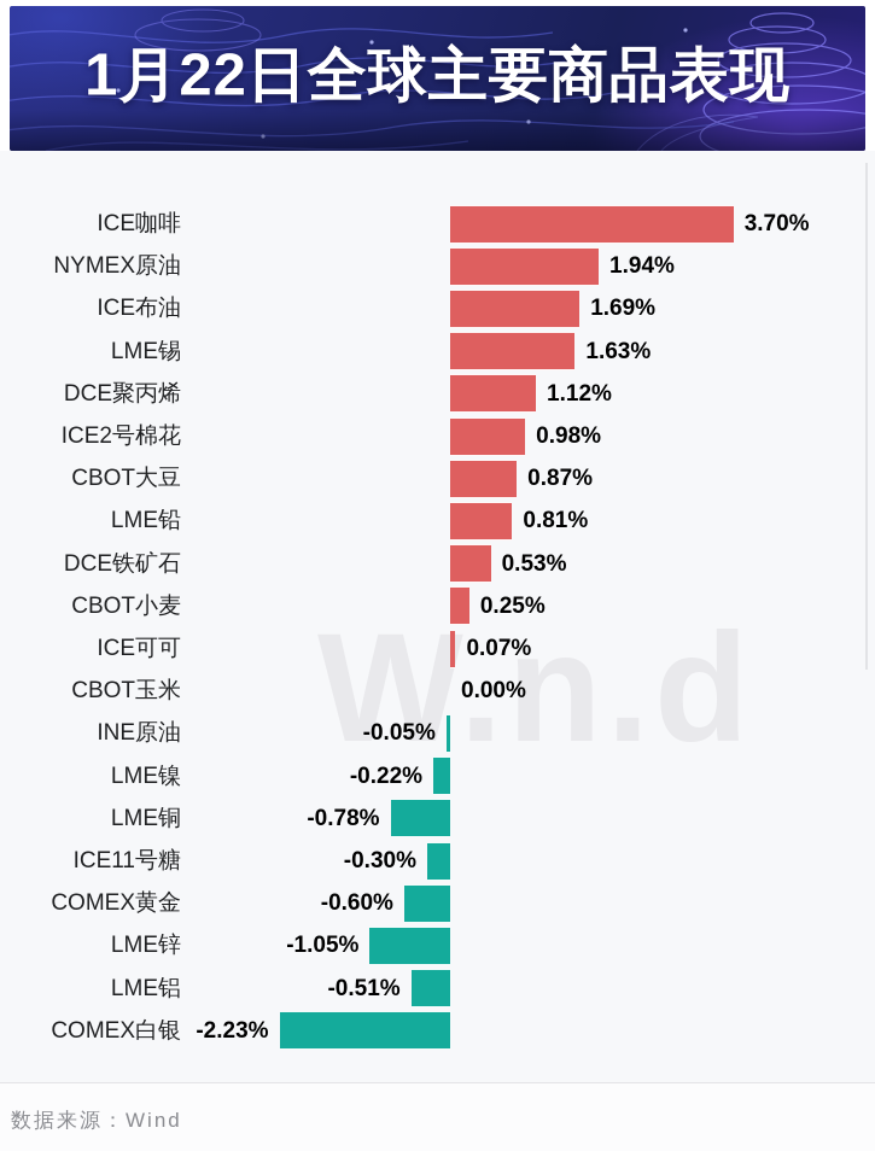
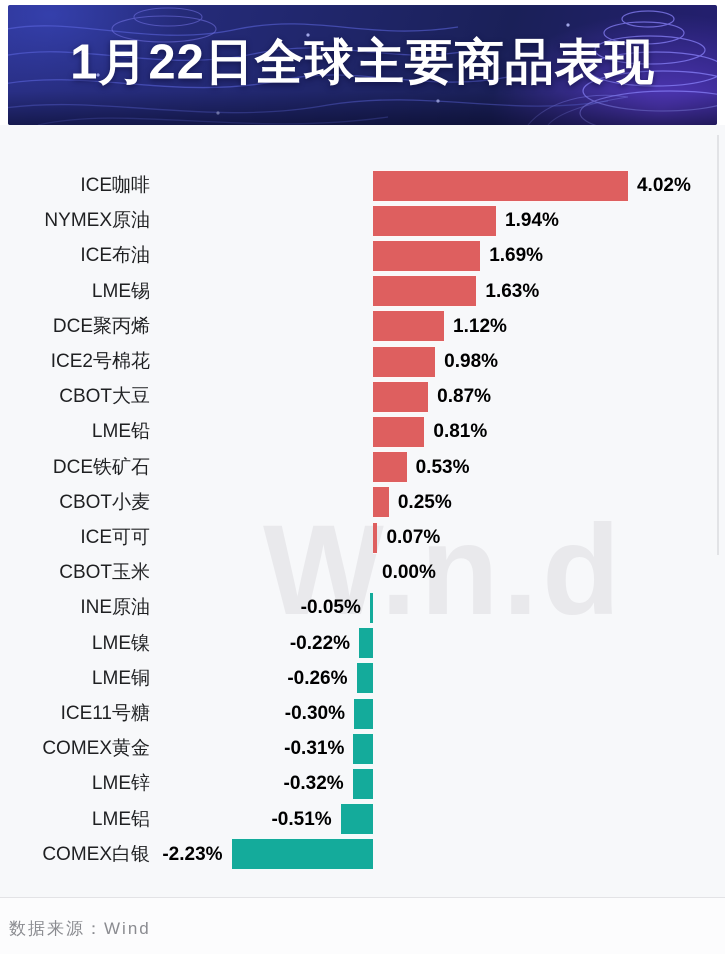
ICE咖啡: 3.70% -> 4.02%
LME铜: -0.78% -> -0.26%
COMEX黄金: -0.60% -> -0.31%
LME锌: -1.05% -> -0.32%
